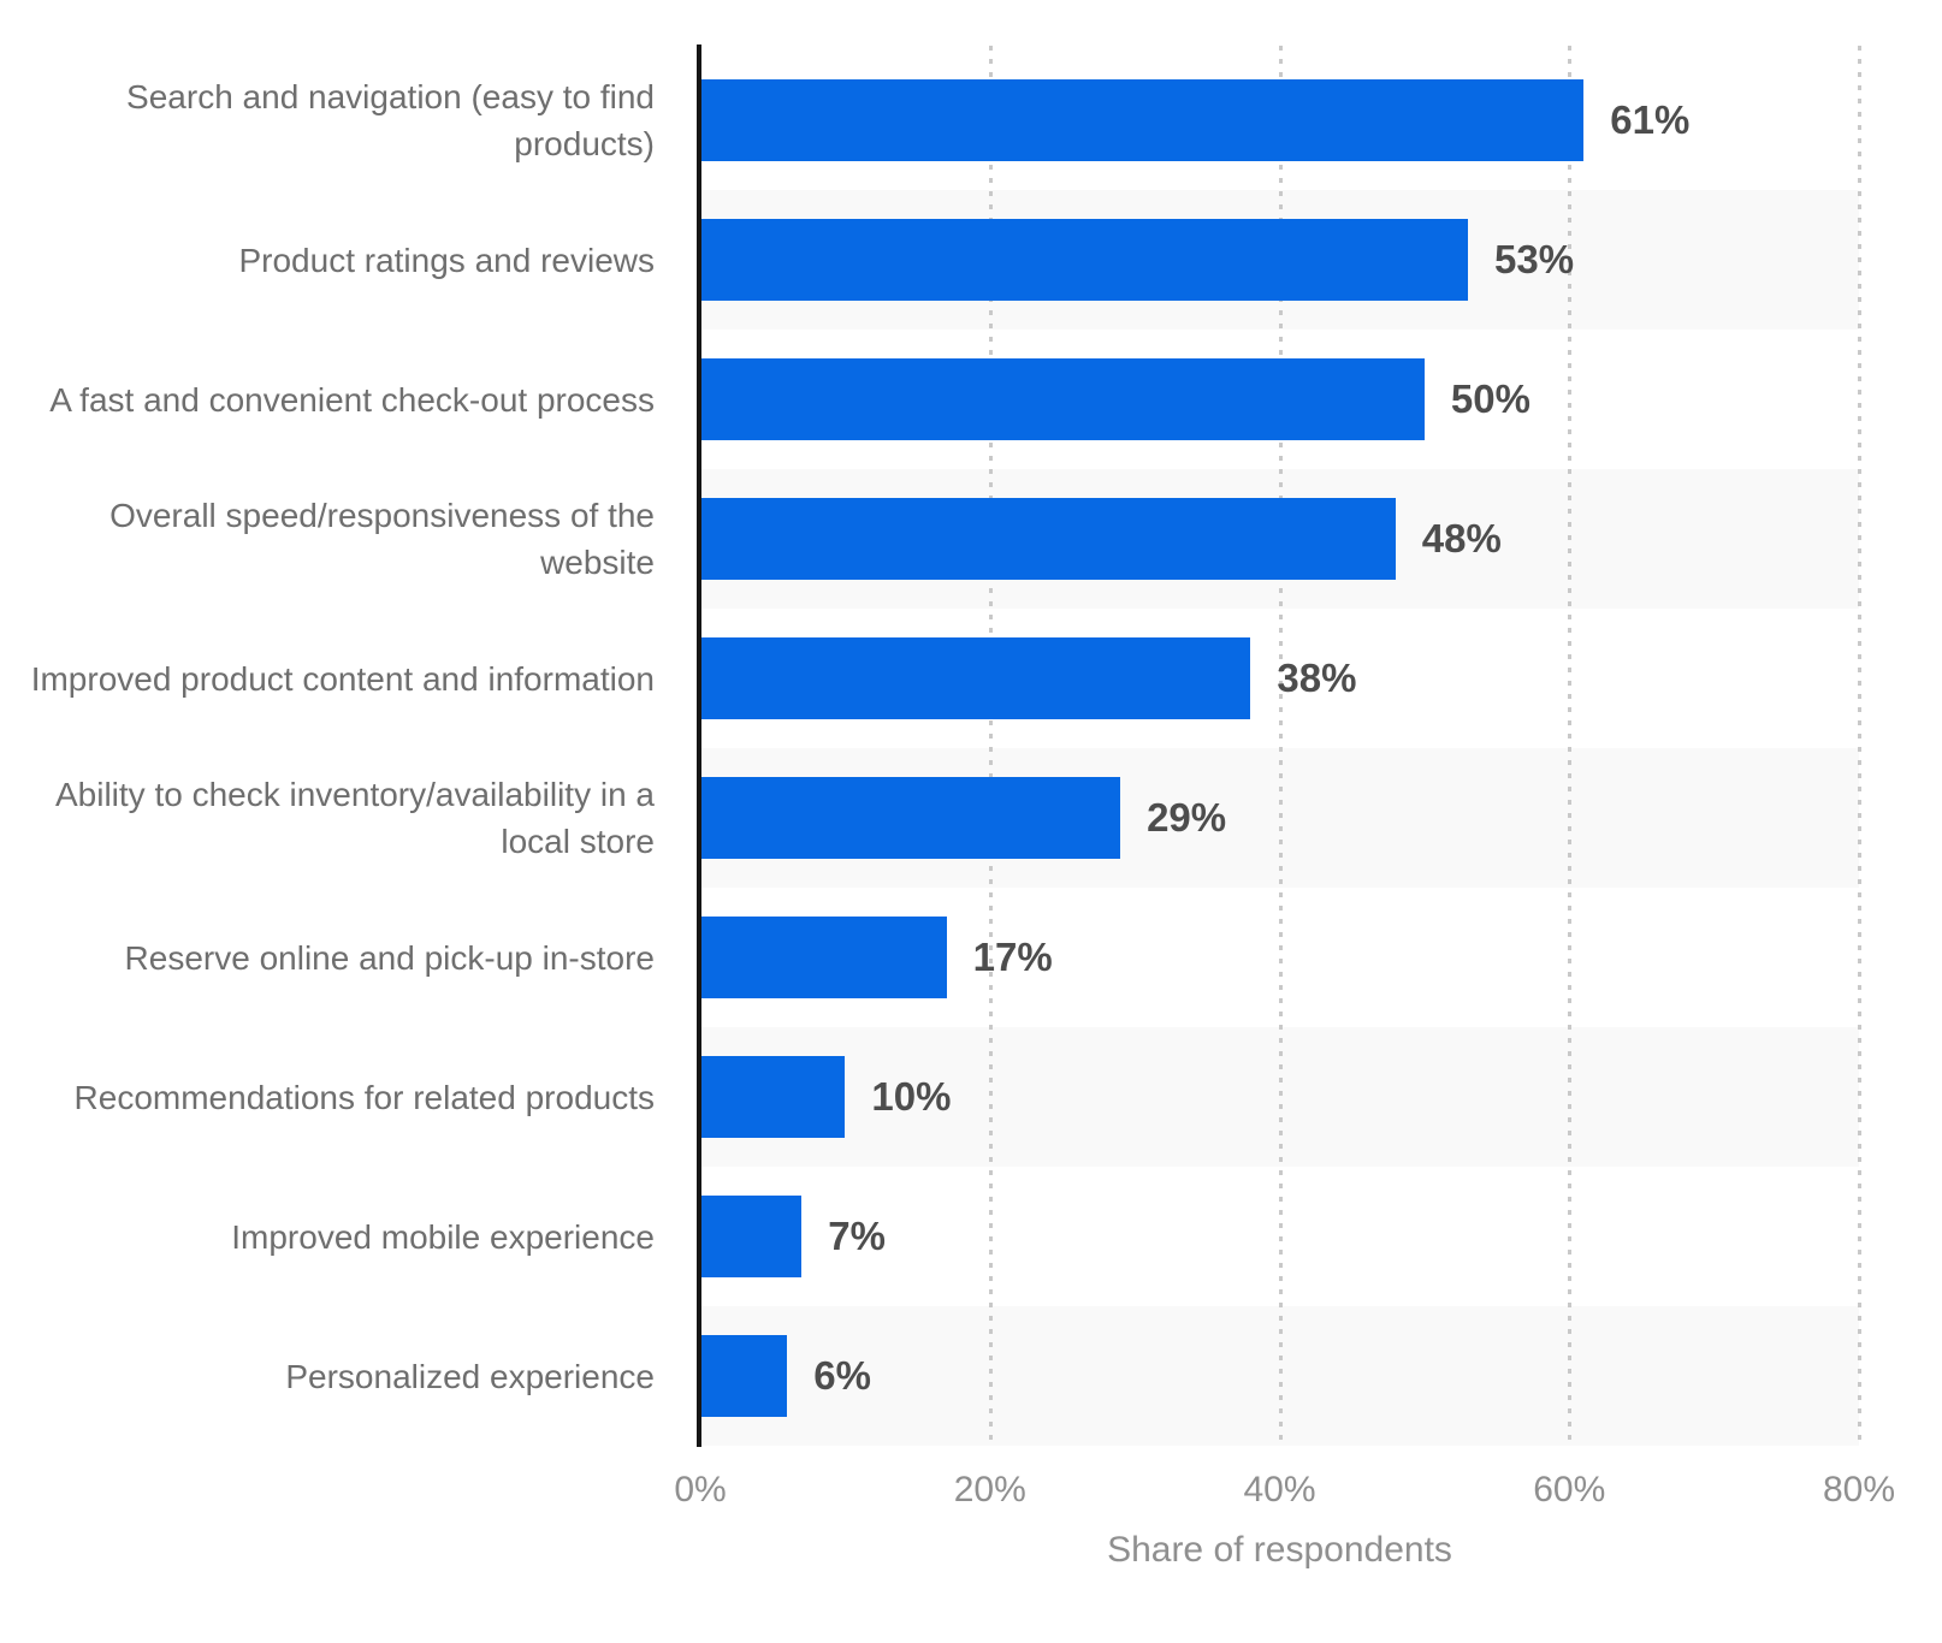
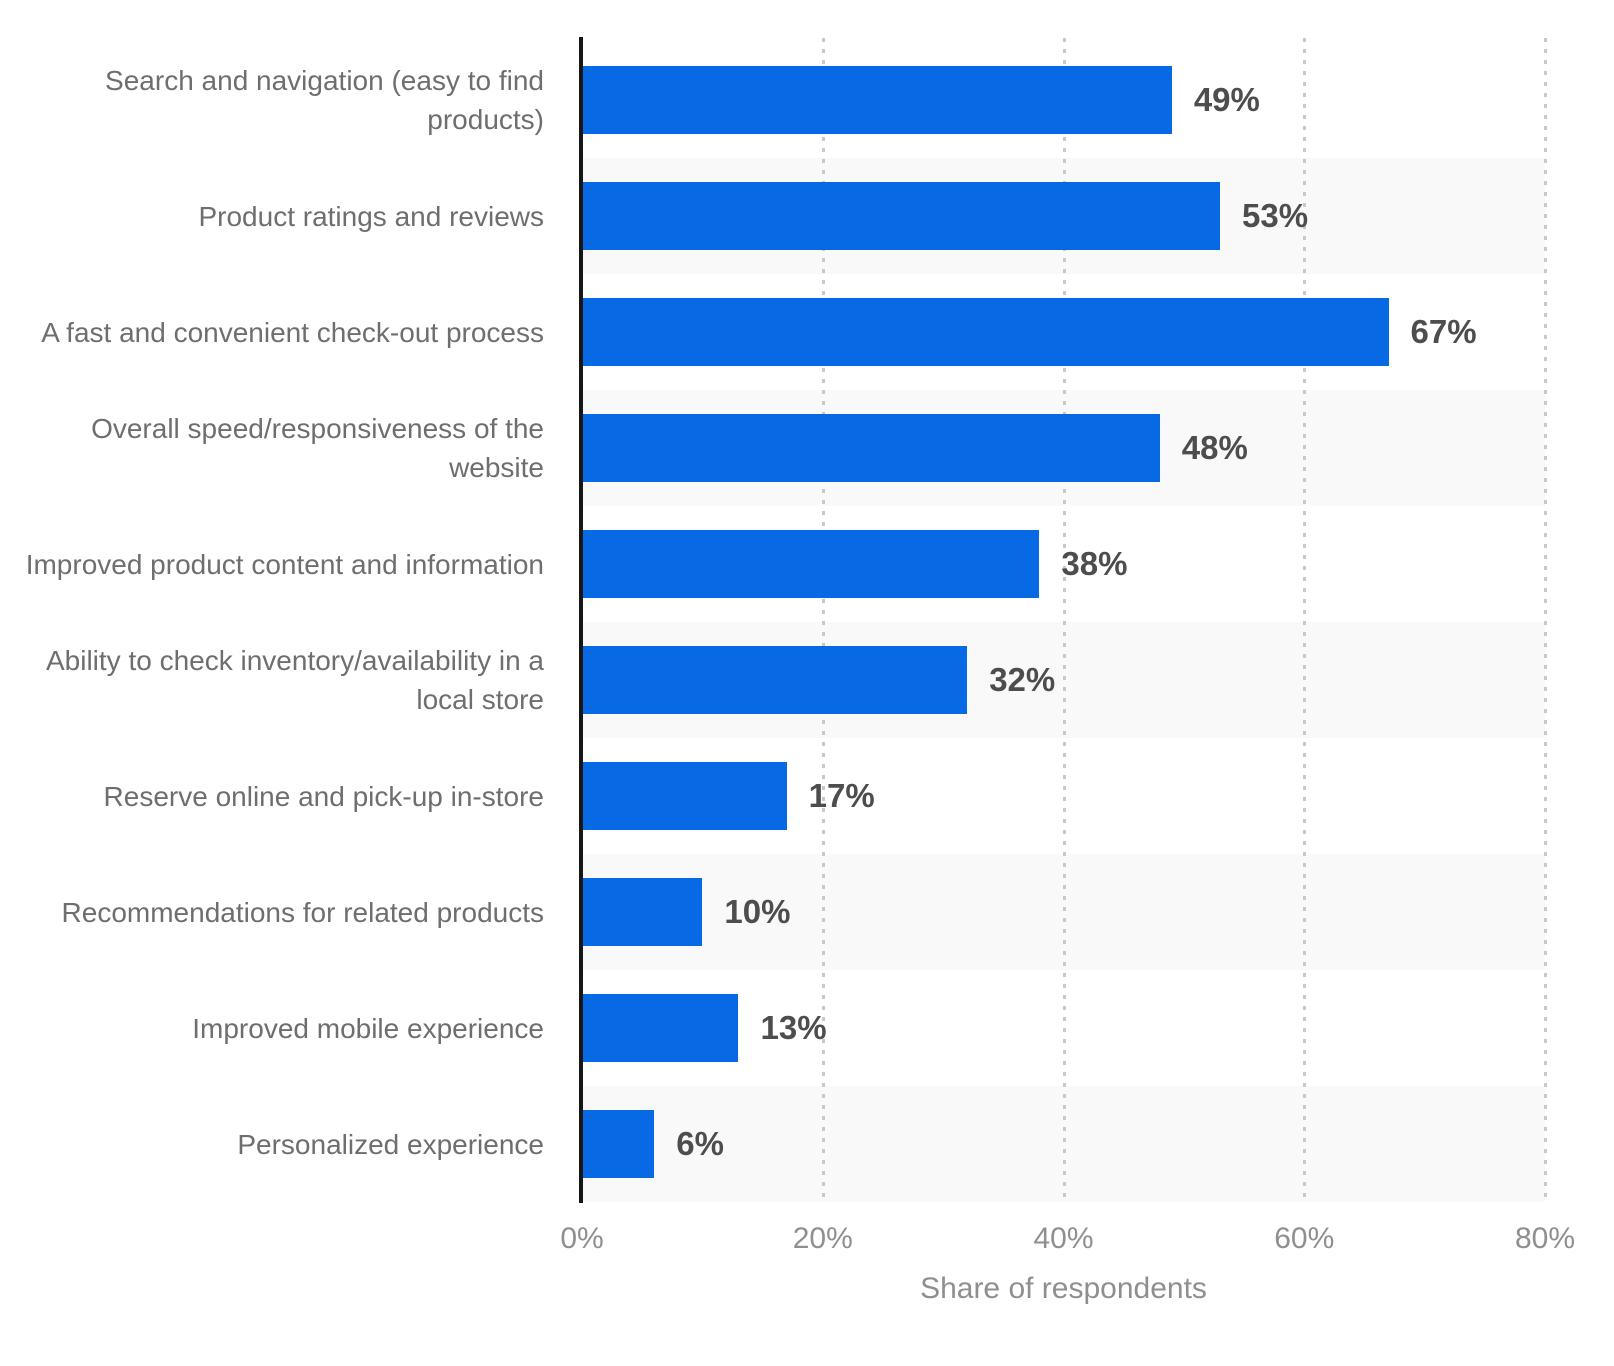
Search and navigation (easy to find products): 61% -> 49%
A fast and convenient check-out process: 50% -> 67%
Ability to check inventory/availability in a local store: 29% -> 32%
Improved mobile experience: 7% -> 13%
